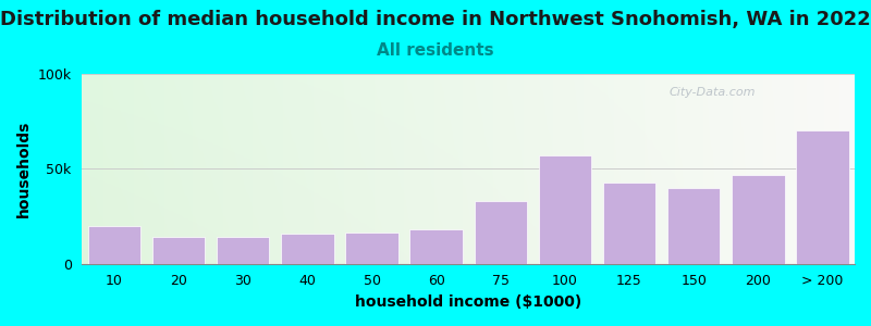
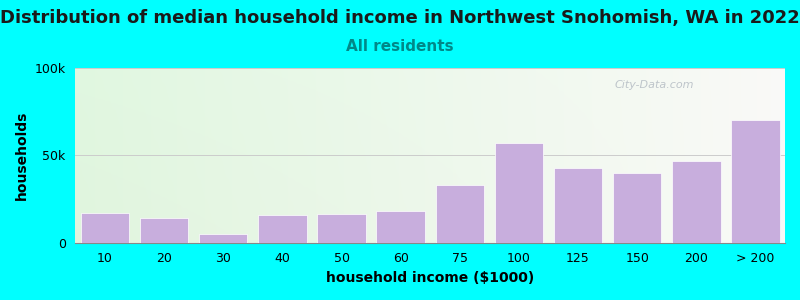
10: 20k -> 17k
30: 14k -> 5k
